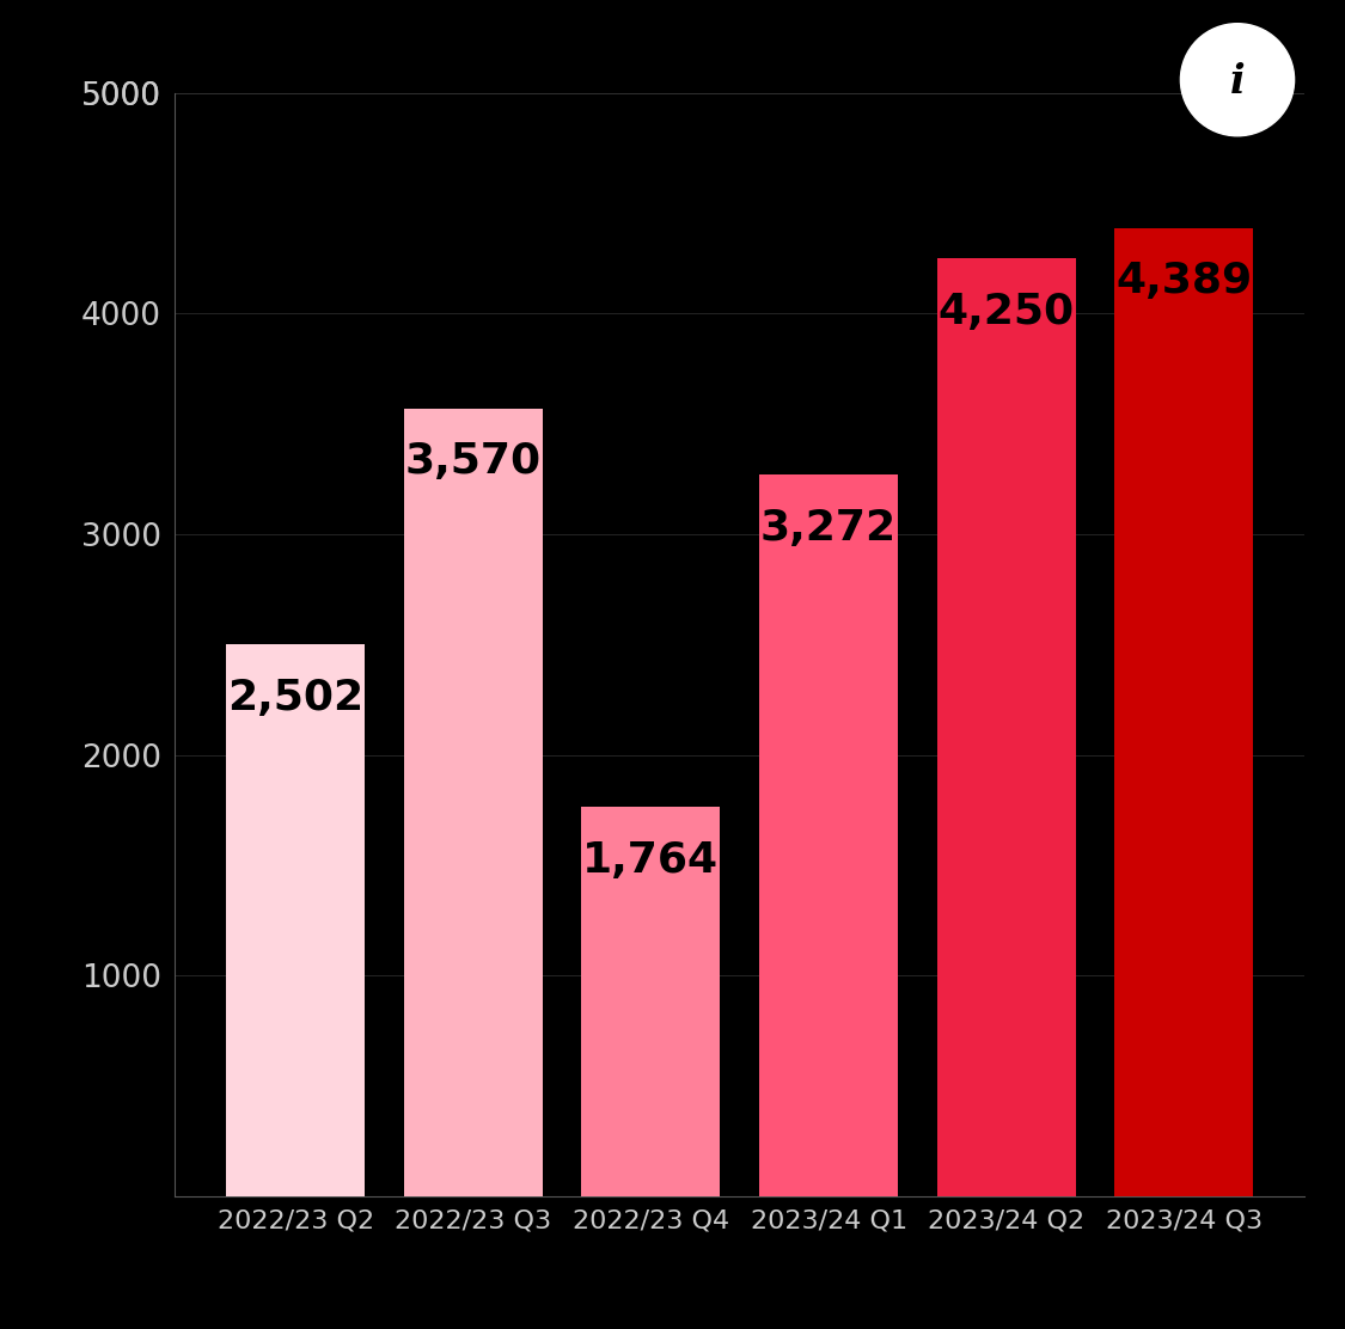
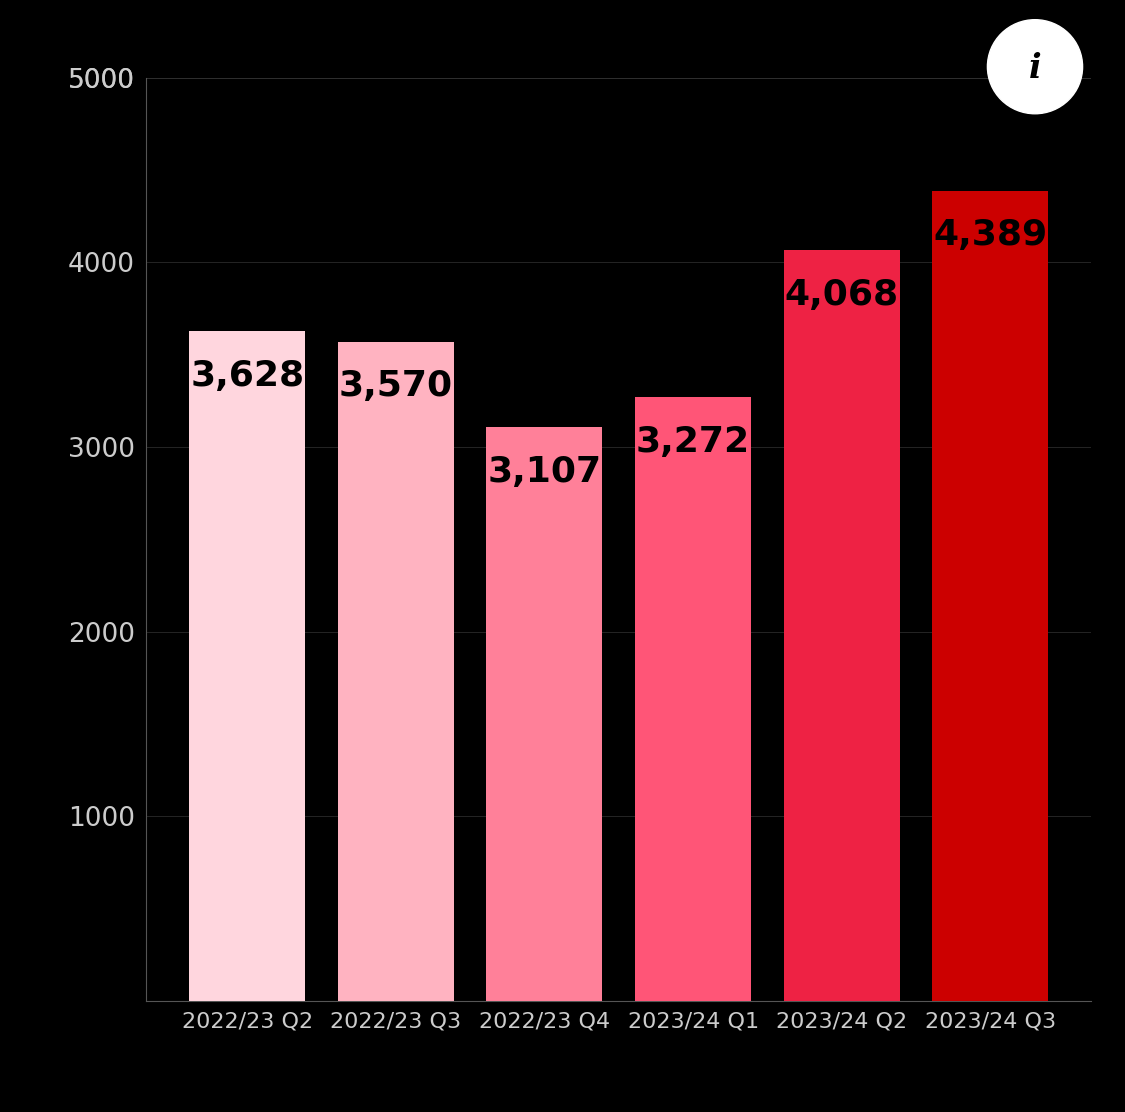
2022/23 Q2: 2,502 -> 3,628
2022/23 Q4: 1,764 -> 3,107
2023/24 Q2: 4,250 -> 4,068
